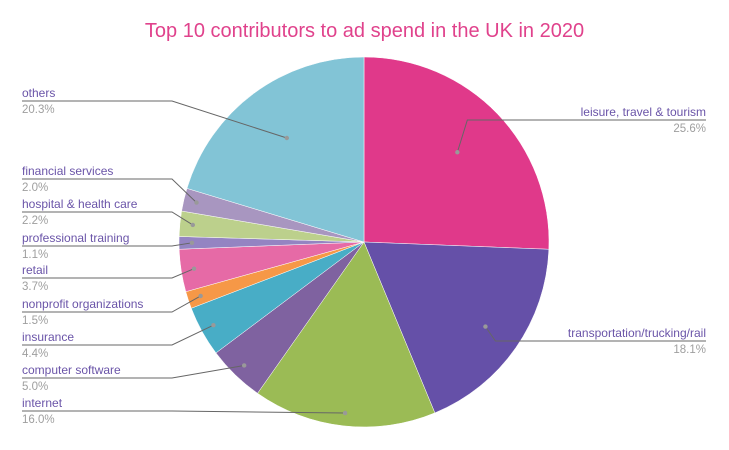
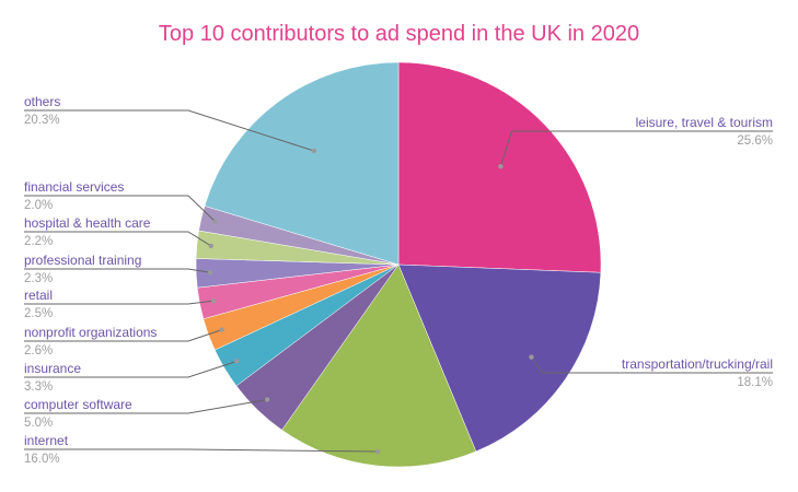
insurance: 4.4% -> 3.3%
nonprofit organizations: 1.5% -> 2.6%
retail: 3.7% -> 2.5%
professional training: 1.1% -> 2.3%
